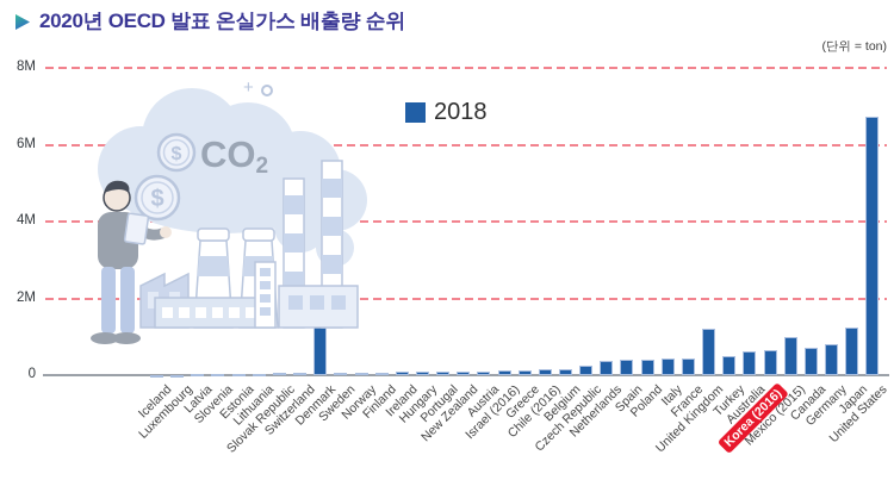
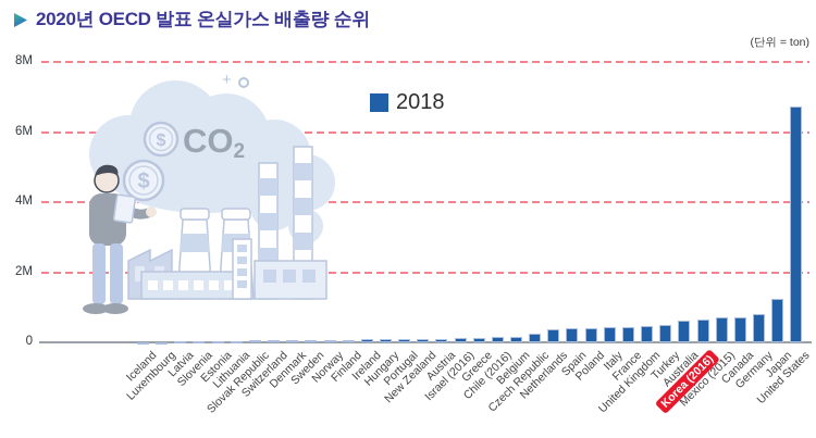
Denmark: 1.4M -> 0.1M
United Kingdom: 1.2M -> 0.5M
Mexico (2015): 1.0M -> 0.7M
